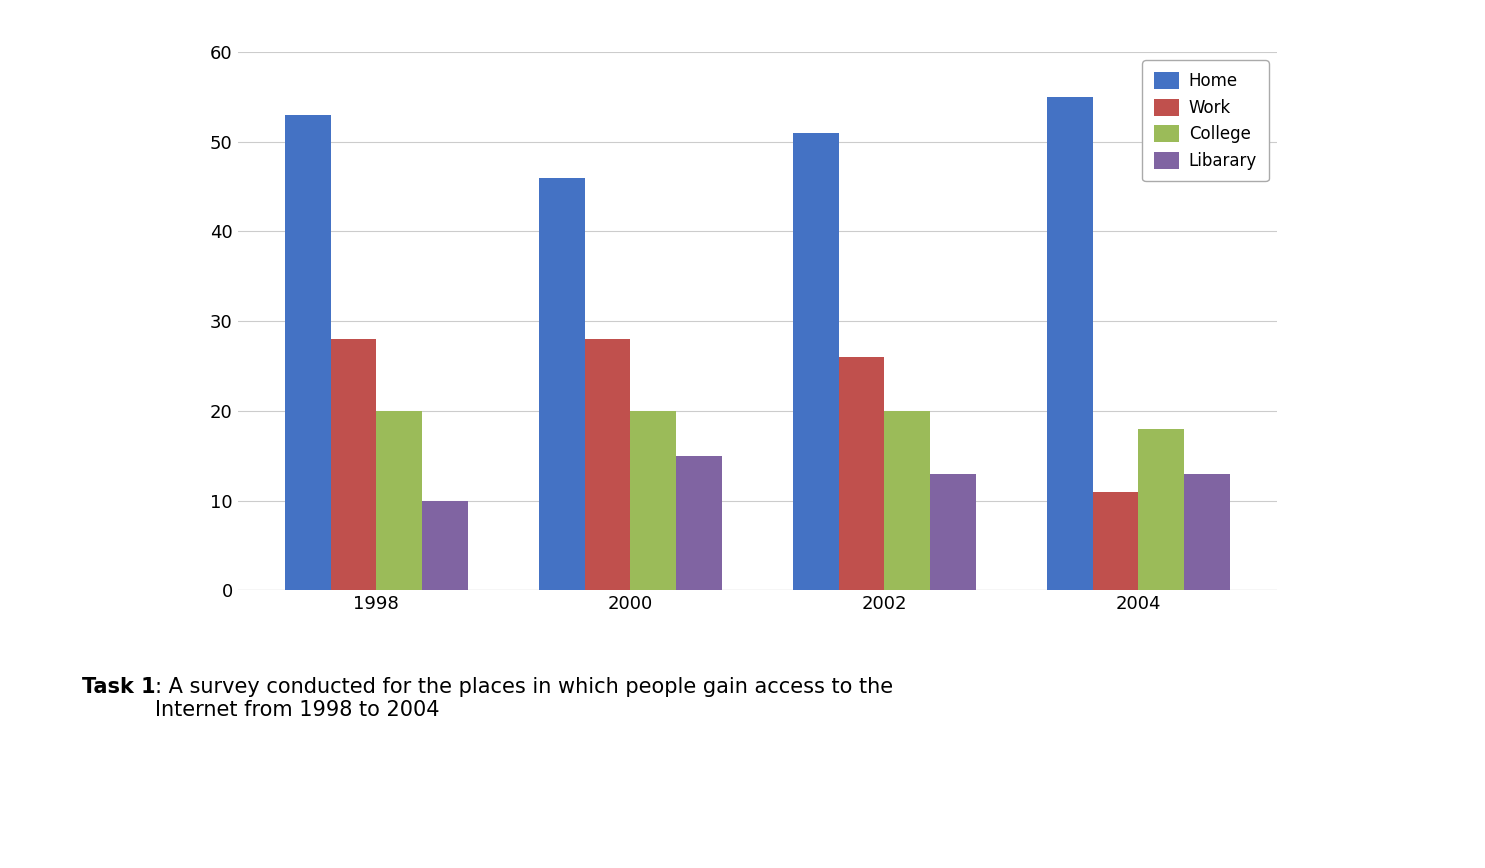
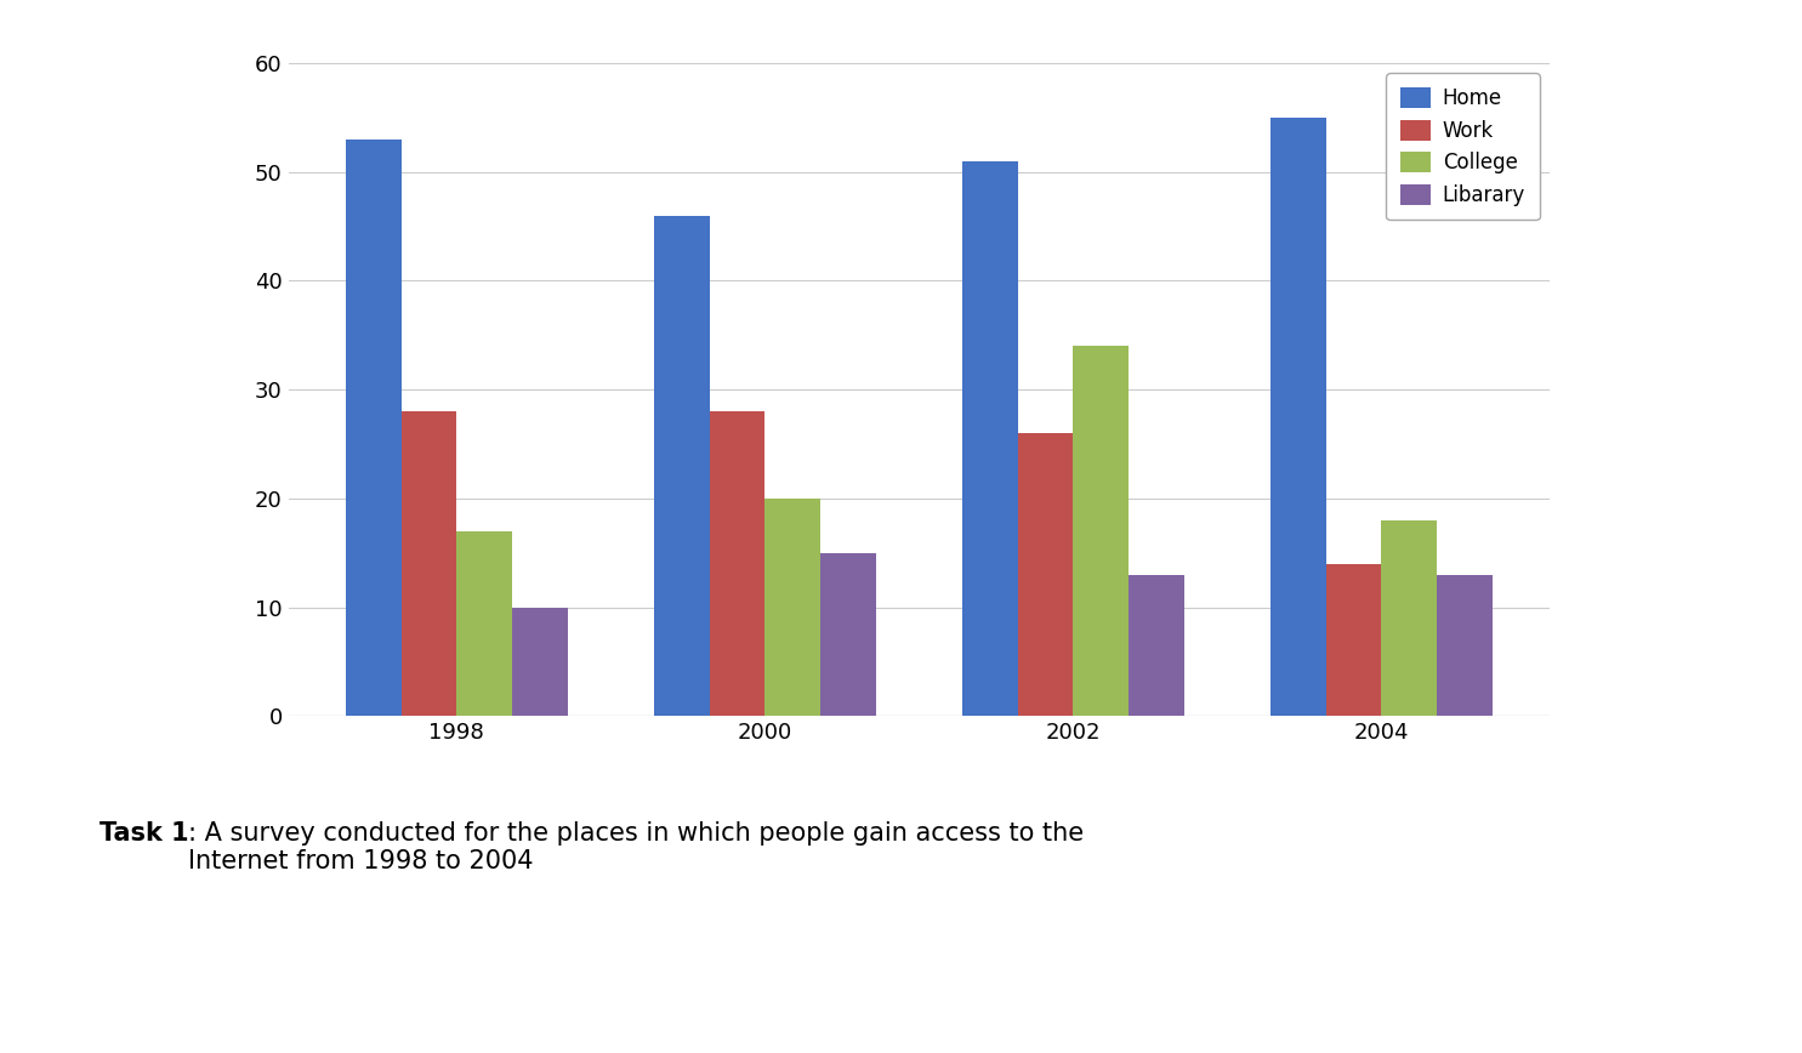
College/1998: 20 -> 17
College/2002: 20 -> 34
Work/2004: 11 -> 14
